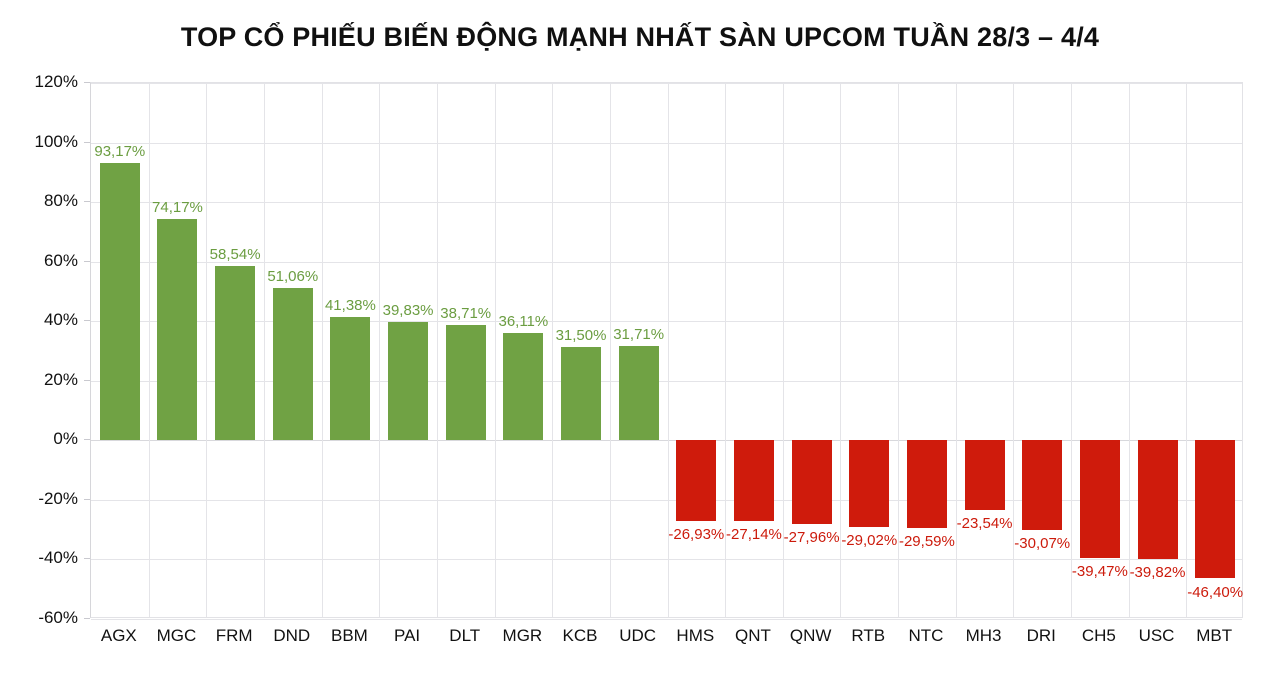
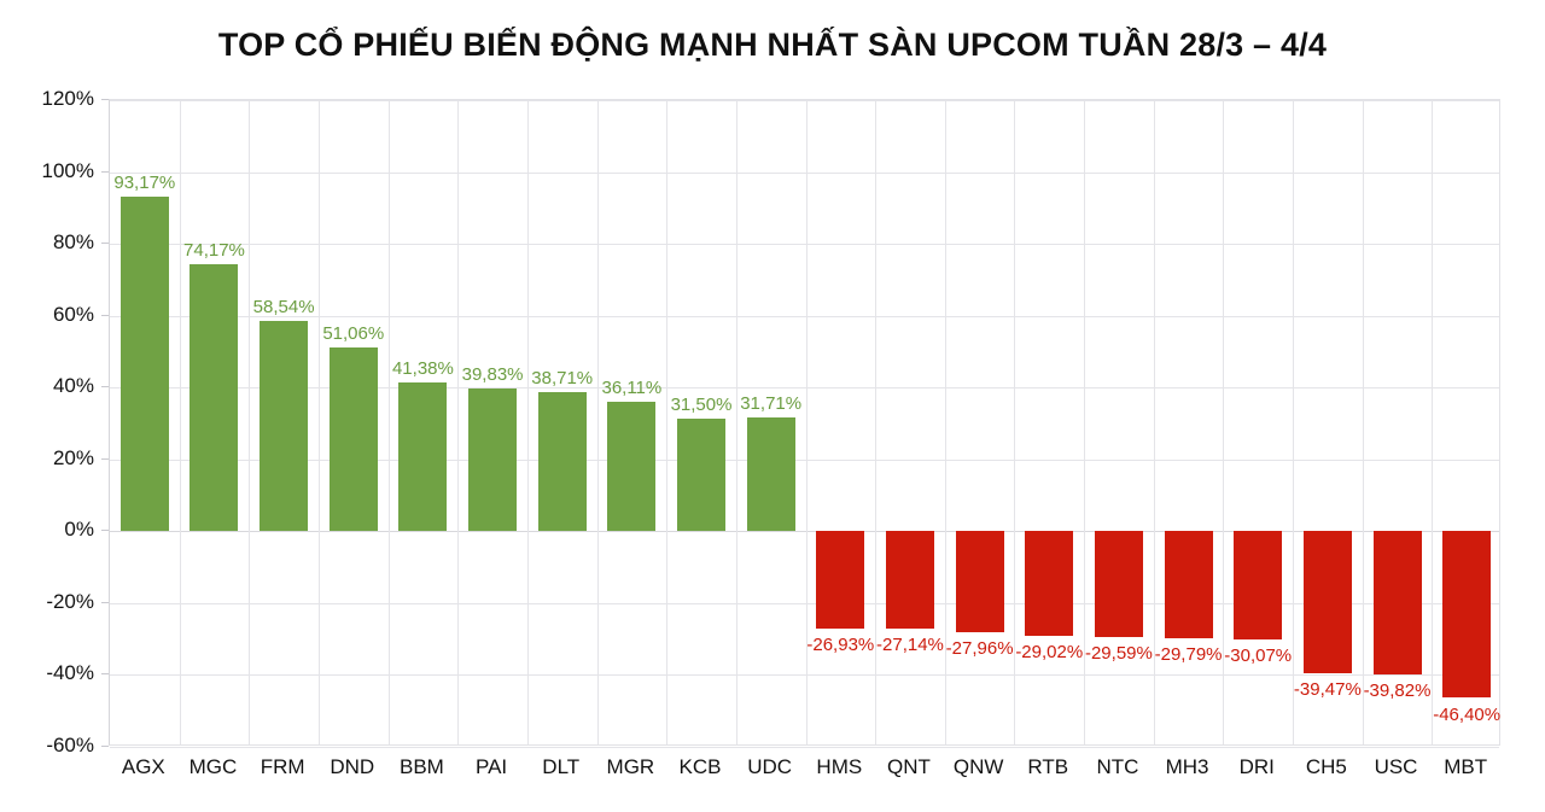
MH3: -23,54% -> -29,79%
